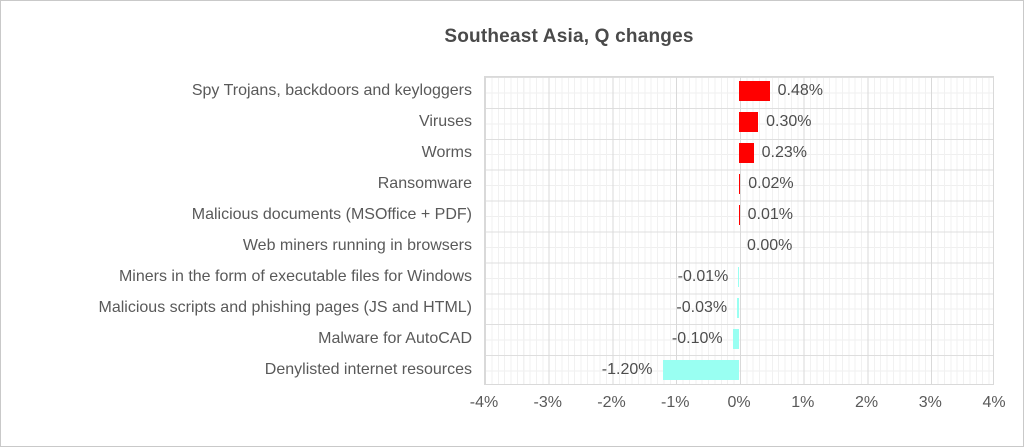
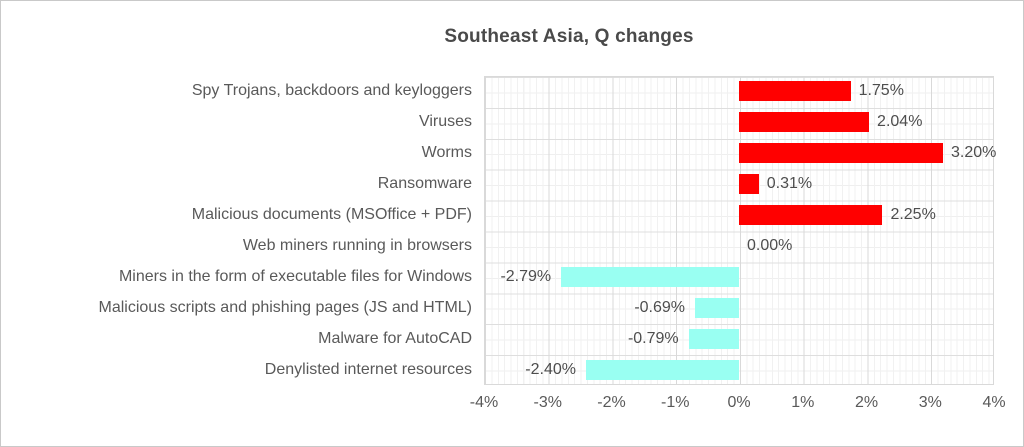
Spy Trojans, backdoors and keyloggers: 0.48% -> 1.75%
Viruses: 0.30% -> 2.04%
Worms: 0.23% -> 3.20%
Ransomware: 0.02% -> 0.31%
Malicious documents (MSOffice + PDF): 0.01% -> 2.25%
Miners in the form of executable files for Windows: -0.01% -> -2.79%
Malicious scripts and phishing pages (JS and HTML): -0.03% -> -0.69%
Malware for AutoCAD: -0.10% -> -0.79%
Denylisted internet resources: -1.20% -> -2.40%
